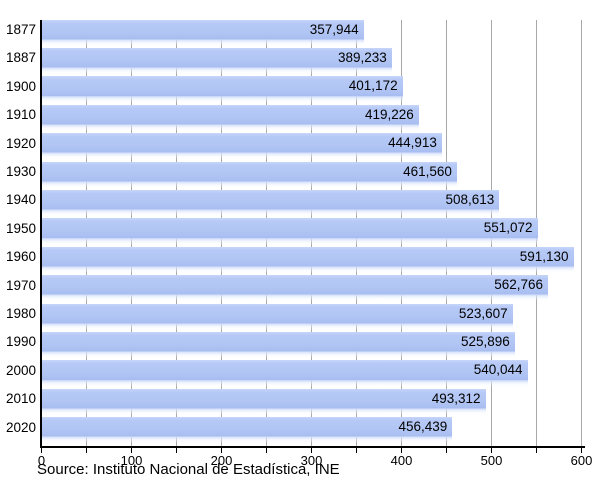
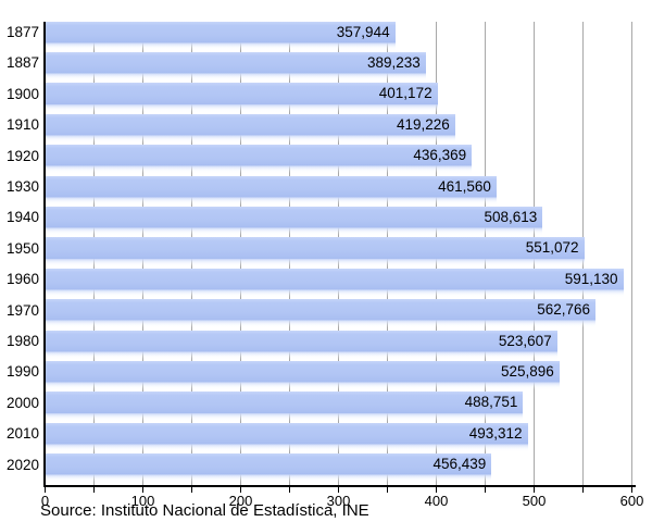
1920: 444,913 -> 436,369
2000: 540,044 -> 488,751
